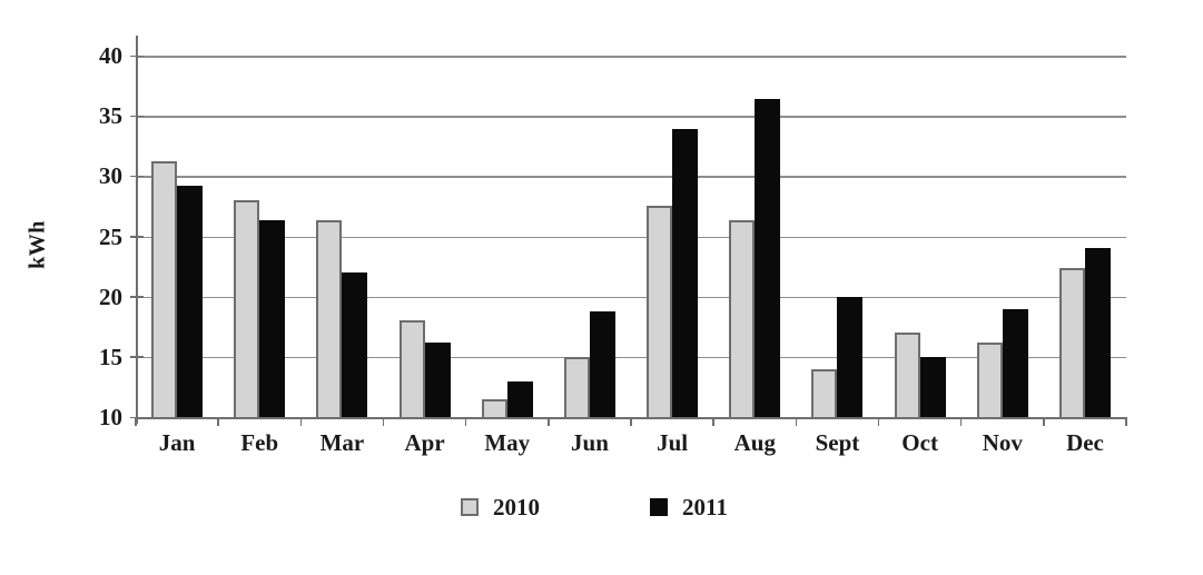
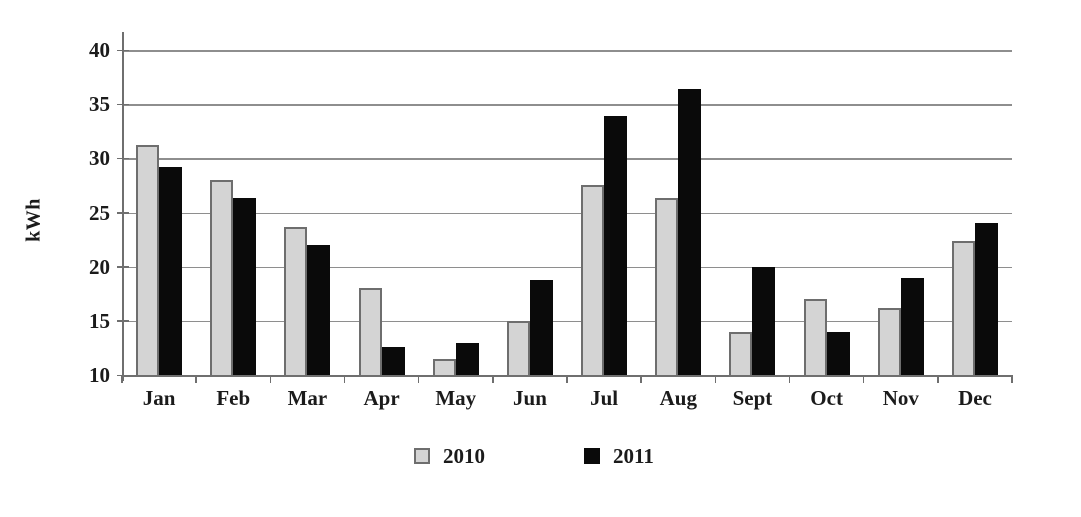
2010/Mar: 26.3 -> 23.7
2011/Apr: 16.2 -> 12.6
2011/Oct: 15.0 -> 14.0
